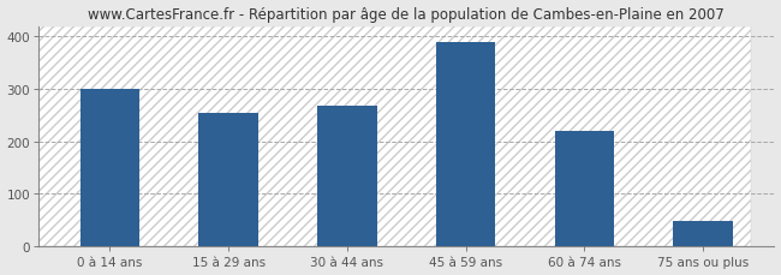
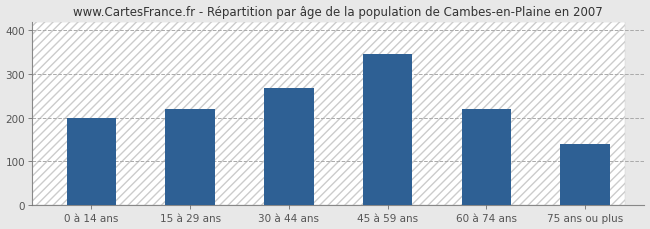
0 à 14 ans: 300 -> 200
15 à 29 ans: 255 -> 220
45 à 59 ans: 390 -> 345
75 ans ou plus: 48 -> 140
